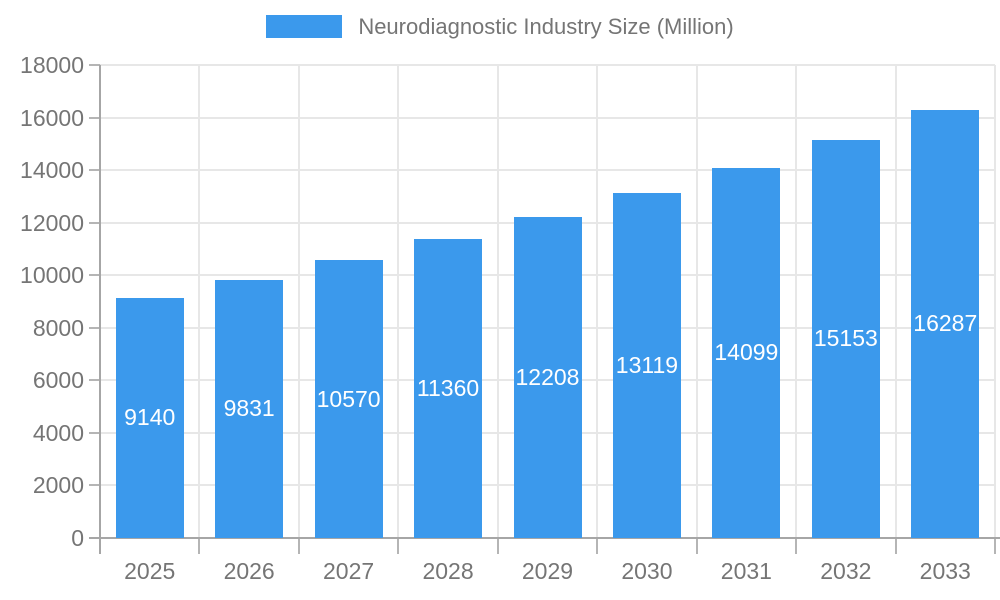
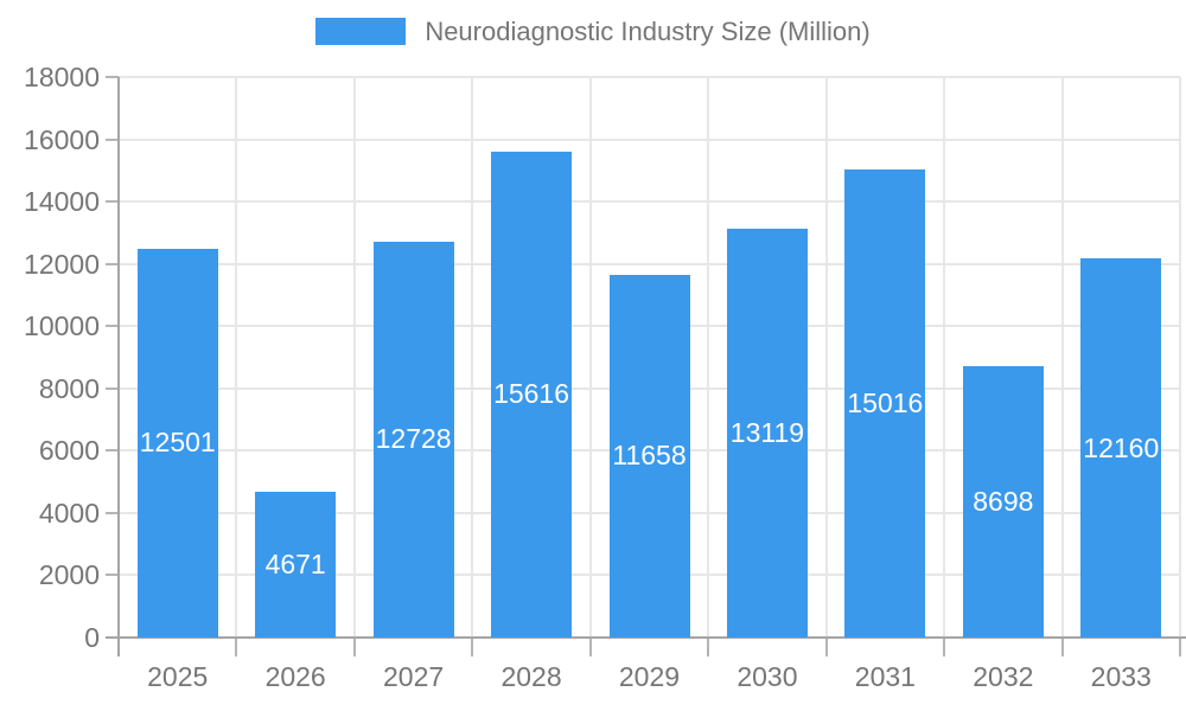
2025: 9140 -> 12501
2026: 9831 -> 4671
2027: 10570 -> 12728
2028: 11360 -> 15616
2029: 12208 -> 11658
2031: 14099 -> 15016
2032: 15153 -> 8698
2033: 16287 -> 12160
